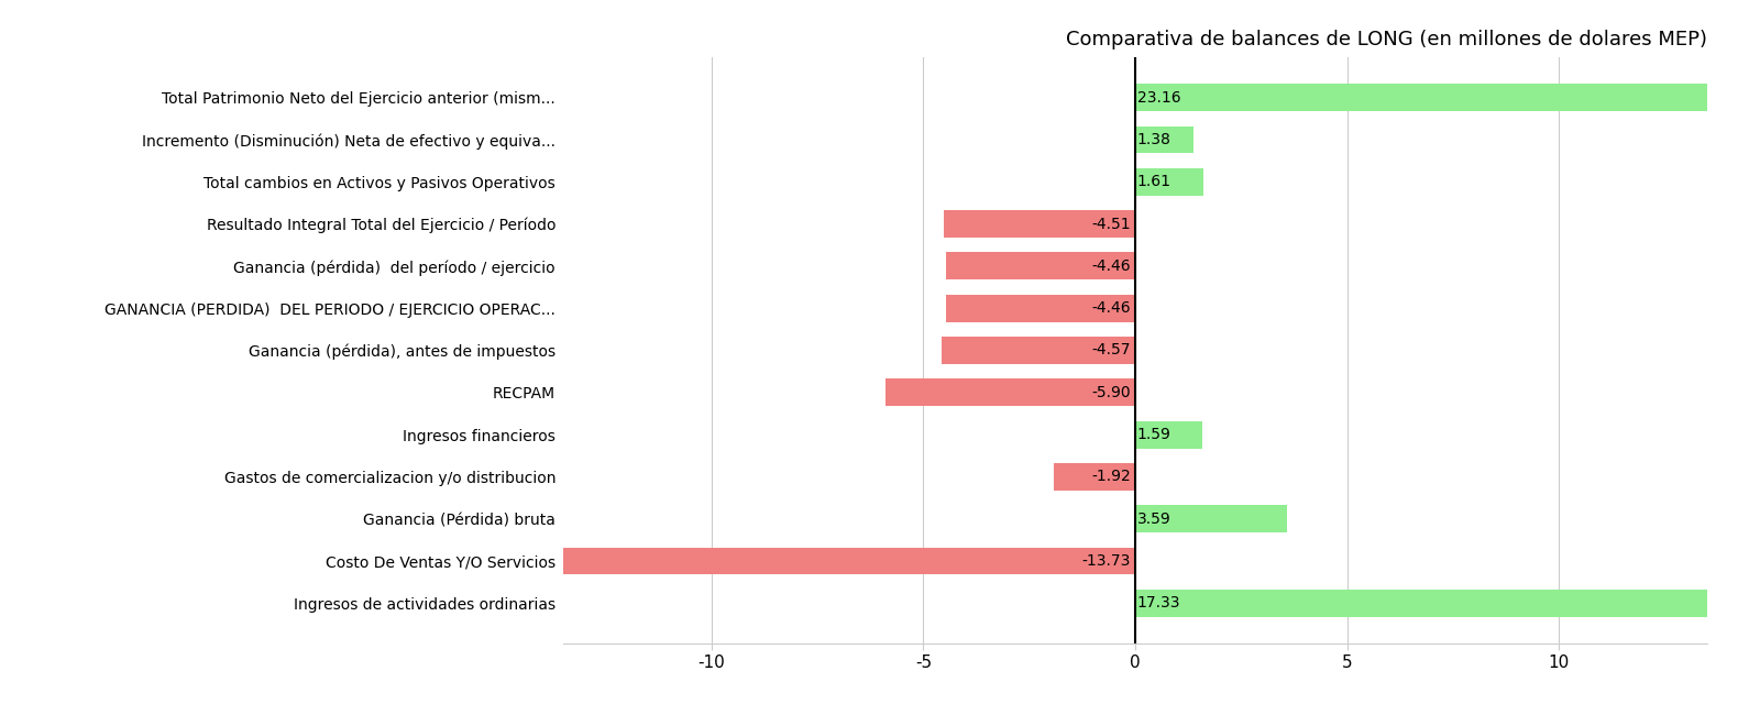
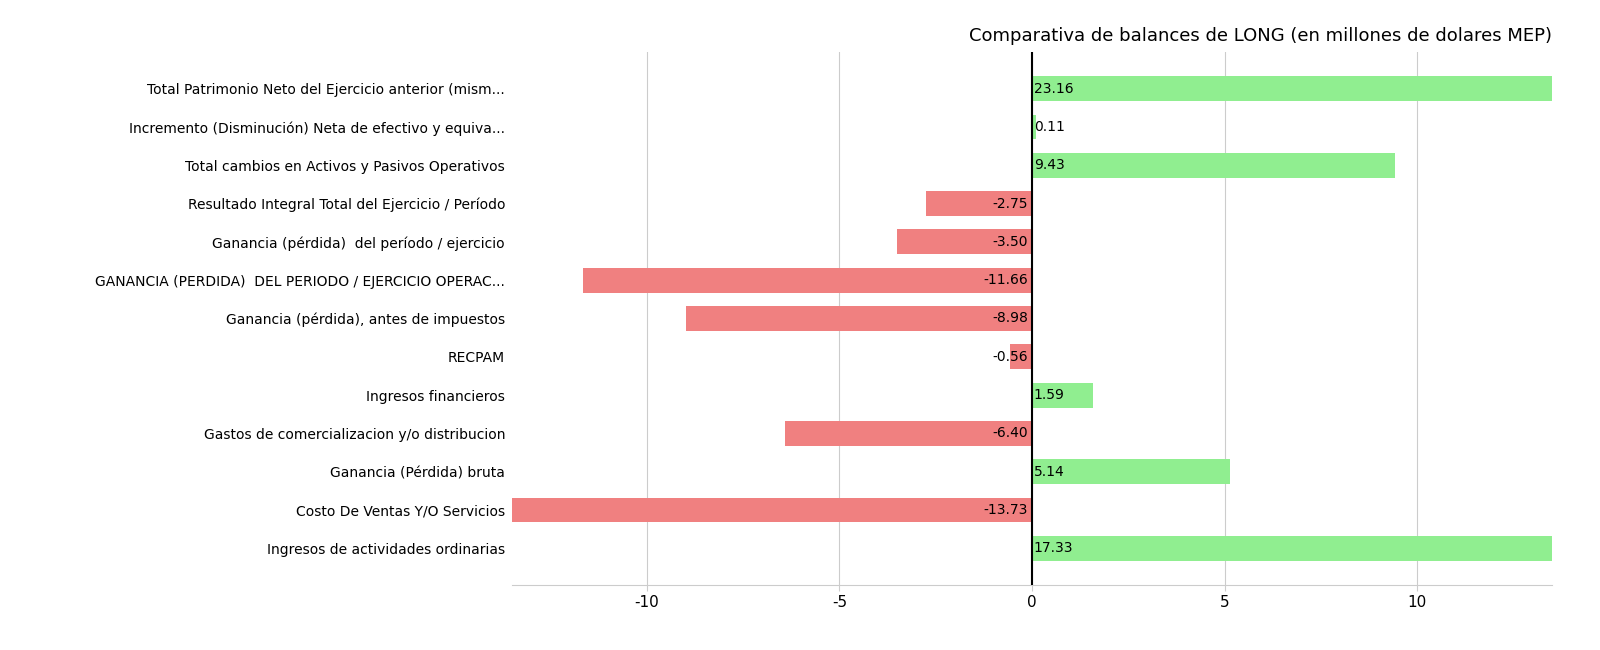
Incremento (Disminución) Neta de efectivo y equiva...: 1.38 -> 0.11
Total cambios en Activos y Pasivos Operativos: 1.61 -> 9.43
Resultado Integral Total del Ejercicio / Período: -4.51 -> -2.75
Ganancia (pérdida) del período / ejercicio: -4.46 -> -3.50
GANANCIA (PERDIDA) DEL PERIODO / EJERCICIO OPERAC...: -4.46 -> -11.66
Ganancia (pérdida), antes de impuestos: -4.57 -> -8.98
RECPAM: -5.90 -> -0.56
Gastos de comercializacion y/o distribucion: -1.92 -> -6.40
Ganancia (Pérdida) bruta: 3.59 -> 5.14
